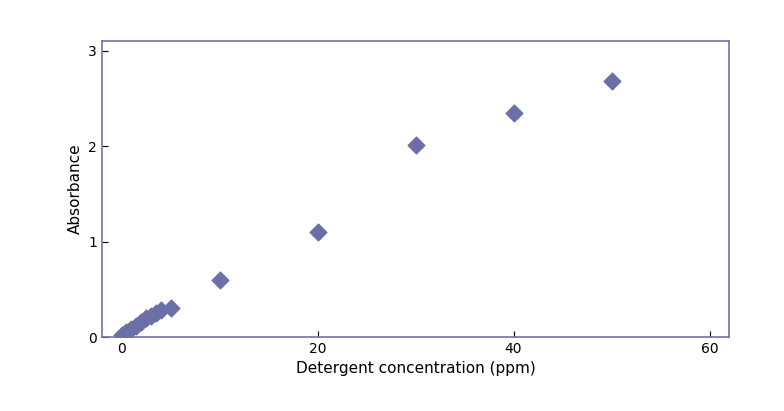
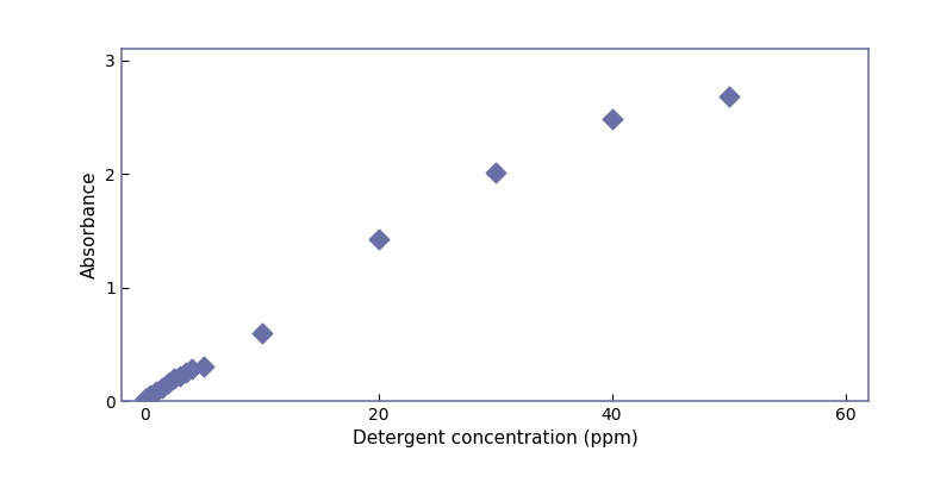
20: 1.10 -> 1.42
40: 2.35 -> 2.48
